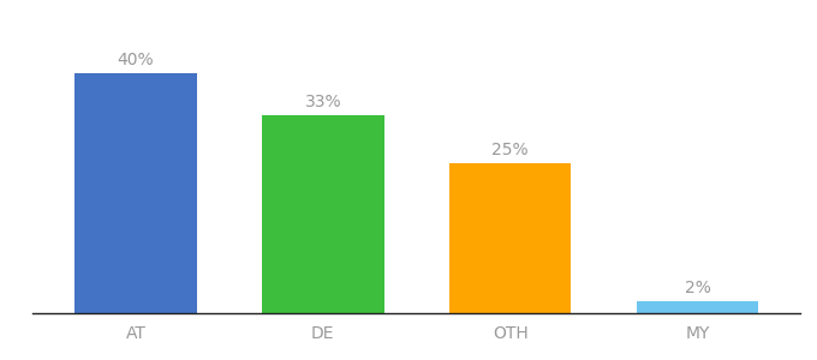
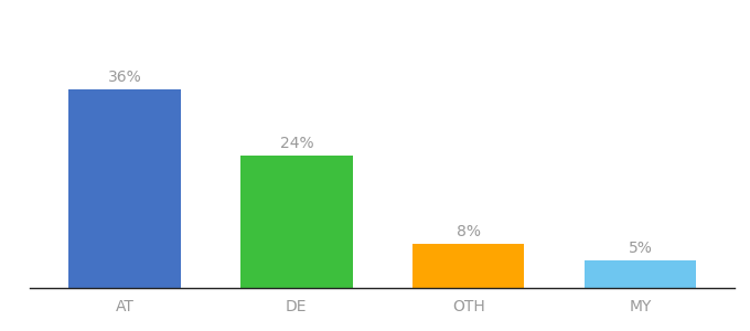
AT: 40% -> 36%
DE: 33% -> 24%
OTH: 25% -> 8%
MY: 2% -> 5%
